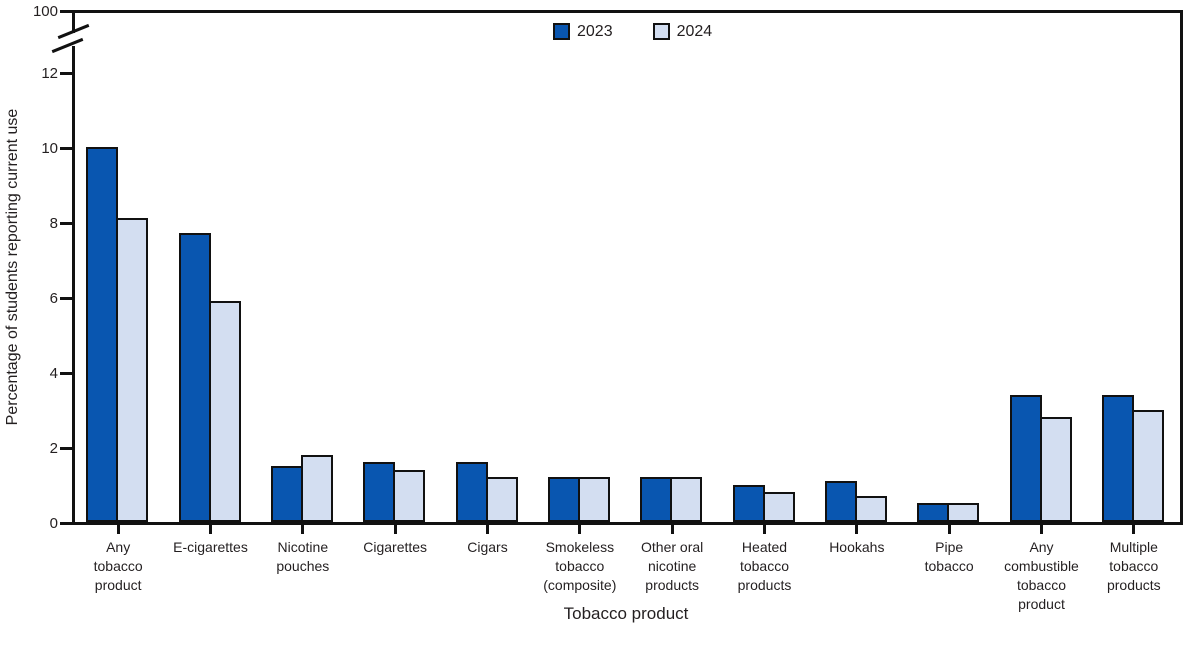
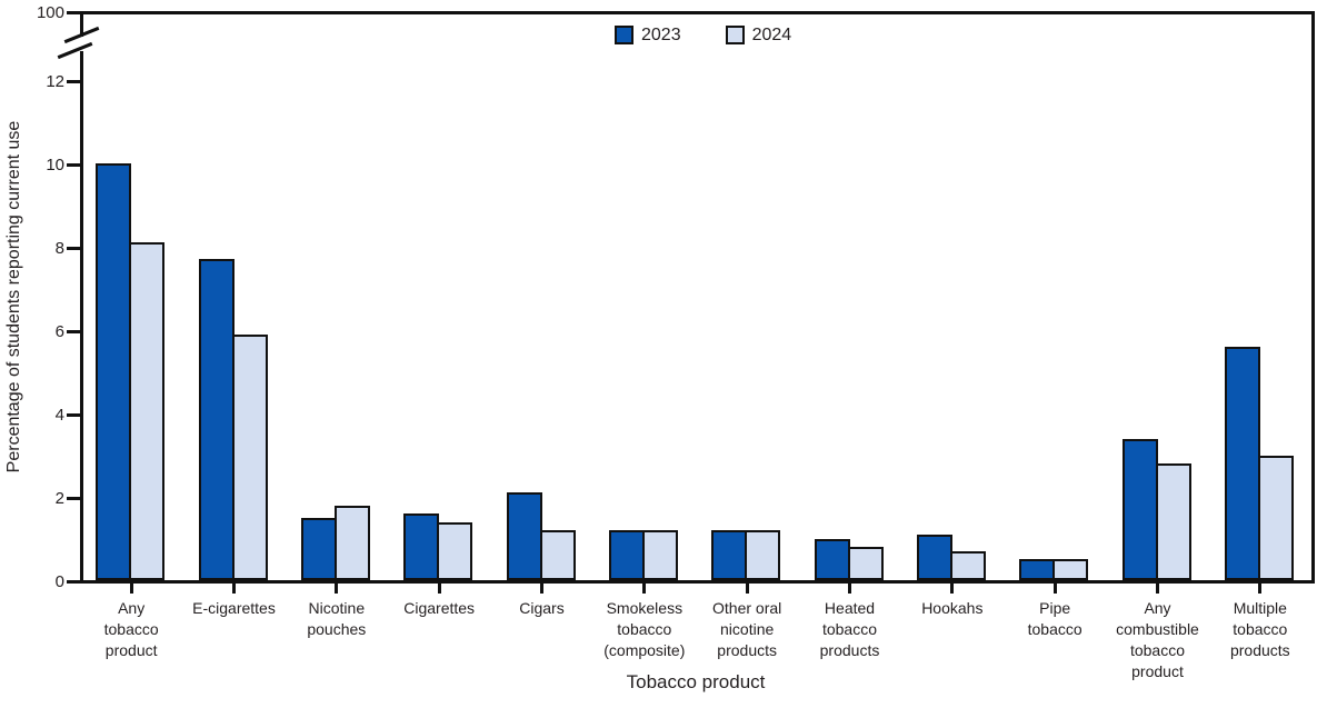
2023/Cigars: 1.6 -> 2.1
2023/Multiple tobacco products: 3.4 -> 5.6
